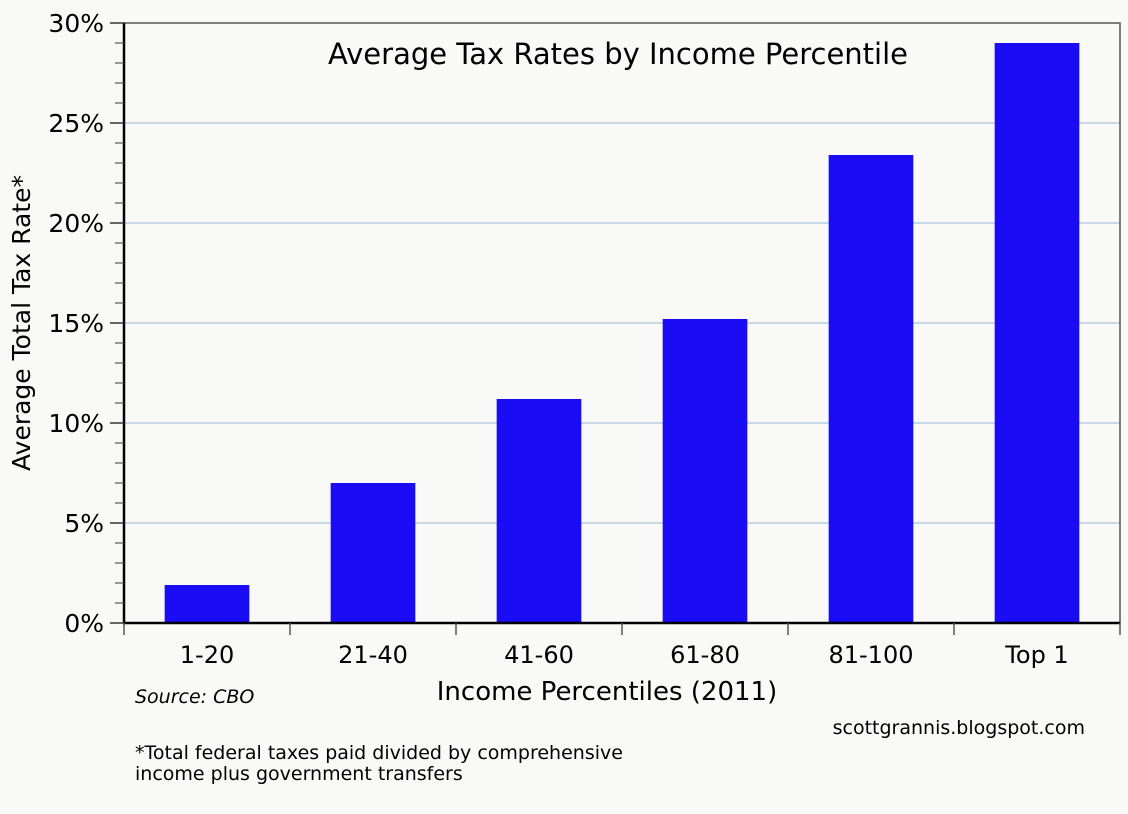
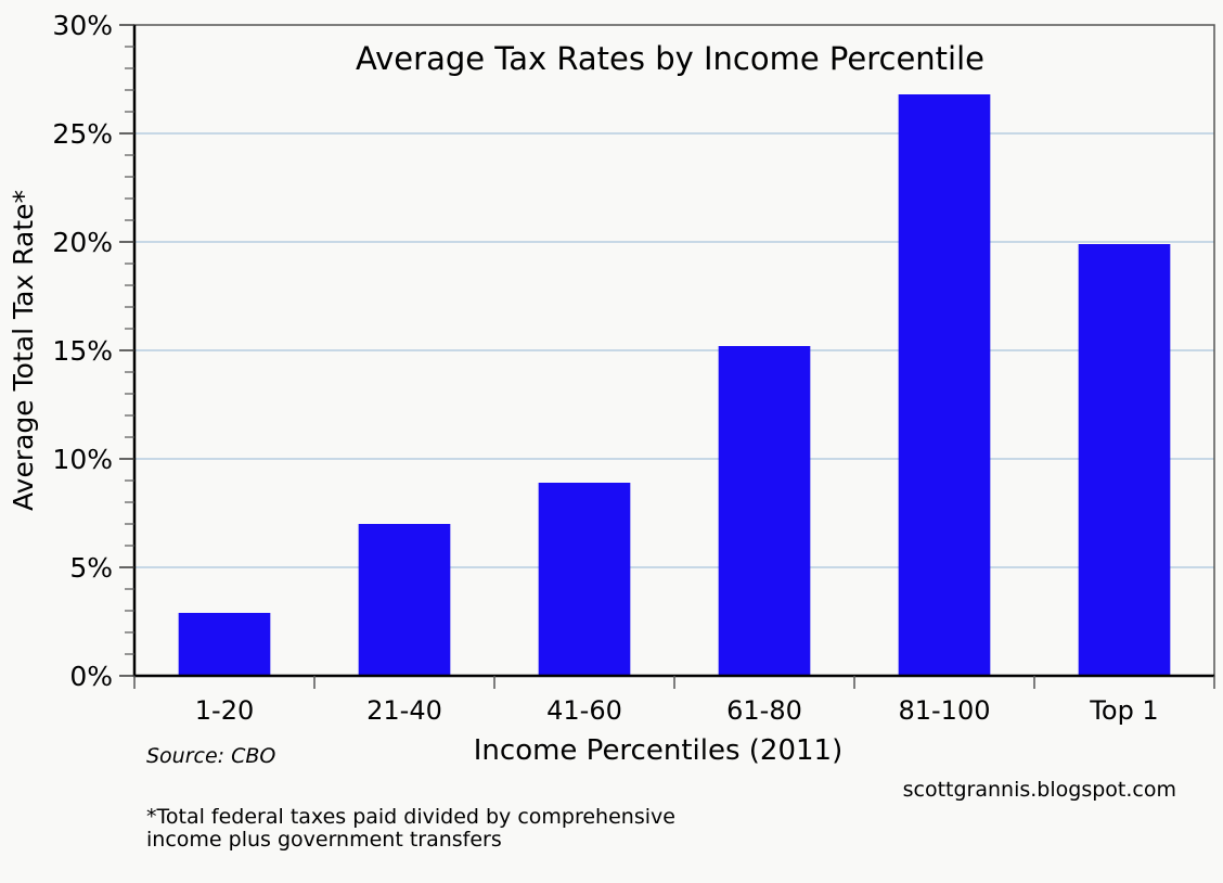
1-20: 1.9% -> 2.9%
41-60: 11.2% -> 8.9%
81-100: 23.4% -> 26.8%
Top 1: 29.0% -> 19.9%
